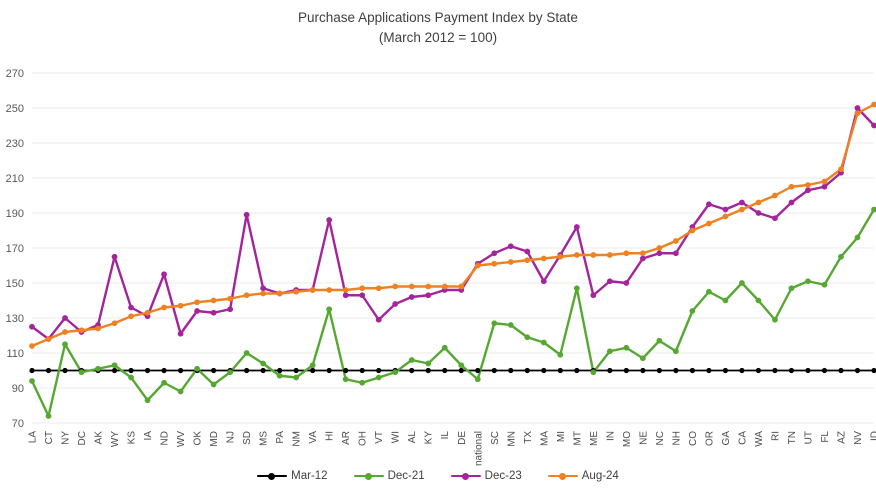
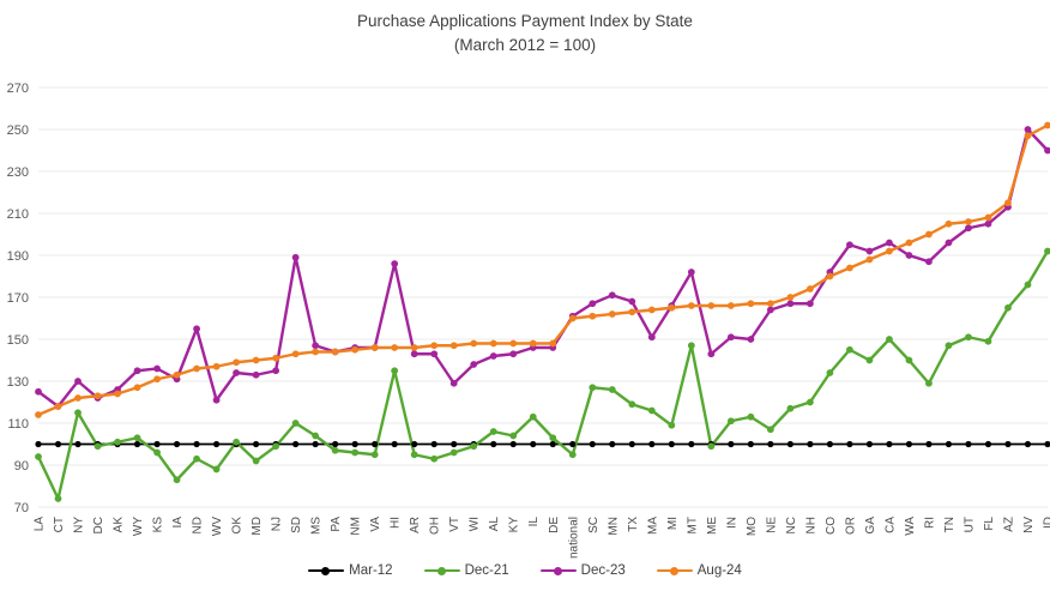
Dec-23/WY: 165 -> 135
Dec-21/VA: 103 -> 95
Dec-21/NH: 111 -> 120
